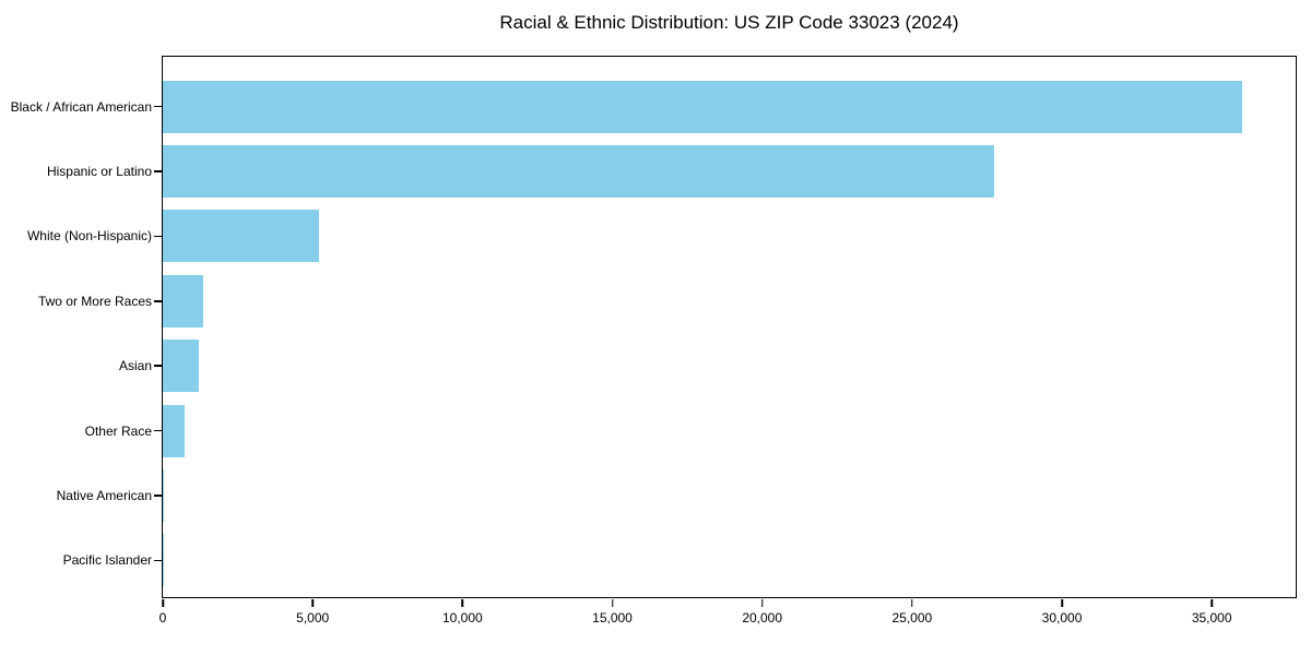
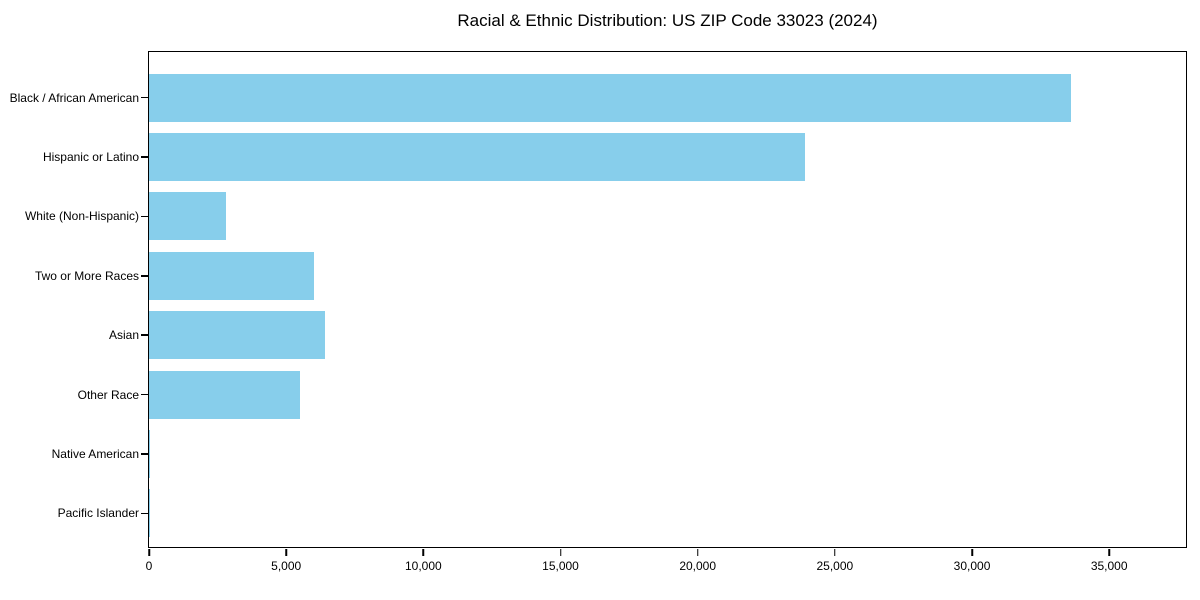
Black / African American: 36000 -> 33600
Hispanic or Latino: 27800 -> 23900
White (Non-Hispanic): 5200 -> 2800
Two or More Races: 1400 -> 6000
Asian: 1200 -> 6400
Other Race: 700 -> 5500
